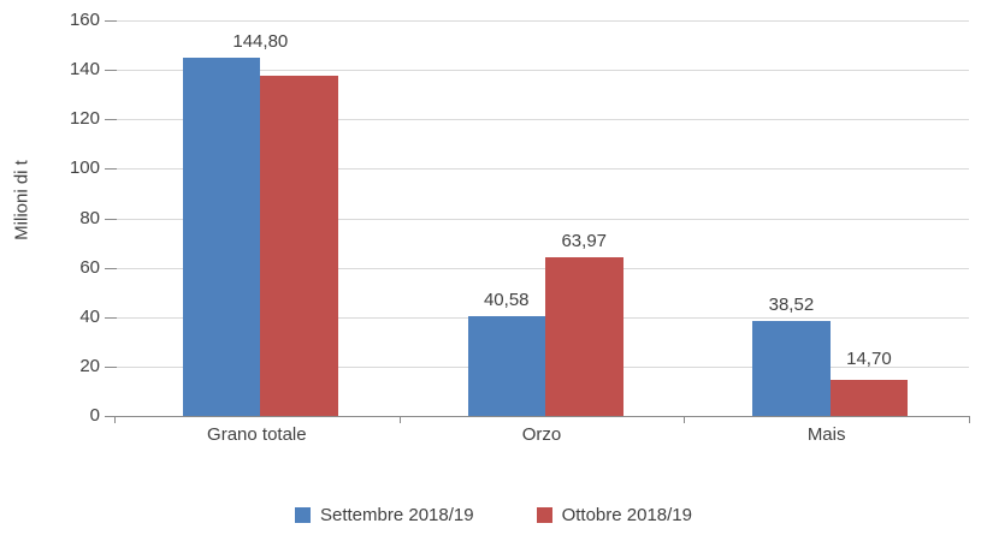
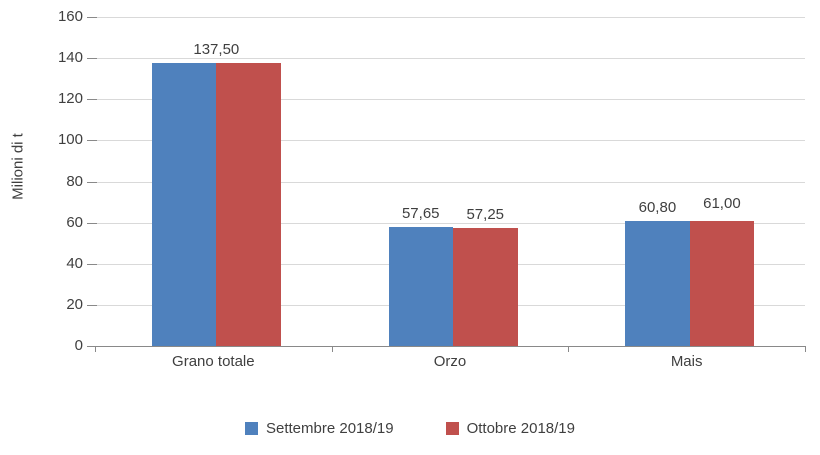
Settembre 2018/19/Grano totale: 144,80 -> 137,50
Settembre 2018/19/Orzo: 40,58 -> 57,65
Ottobre 2018/19/Orzo: 63,97 -> 57,25
Settembre 2018/19/Mais: 38,52 -> 60,80
Ottobre 2018/19/Mais: 14,70 -> 61,00
